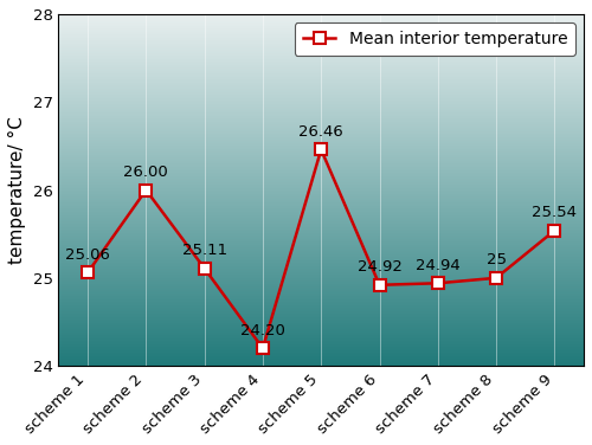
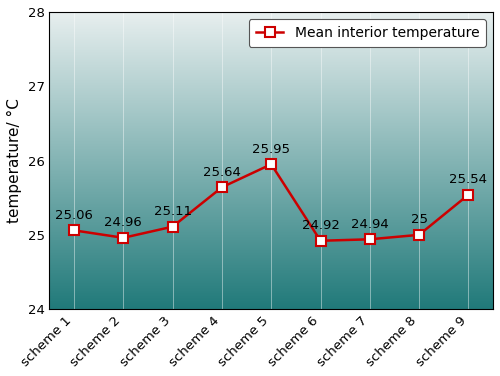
scheme 2: 26.00 -> 24.96
scheme 4: 24.20 -> 25.64
scheme 5: 26.46 -> 25.95
